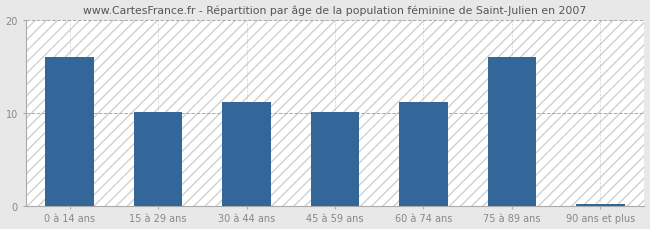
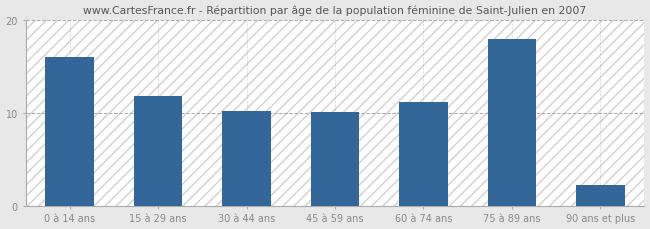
15 à 29 ans: 10.1 -> 11.8
30 à 44 ans: 11.2 -> 10.2
75 à 89 ans: 16.0 -> 18.0
90 ans et plus: 0.2 -> 2.2
